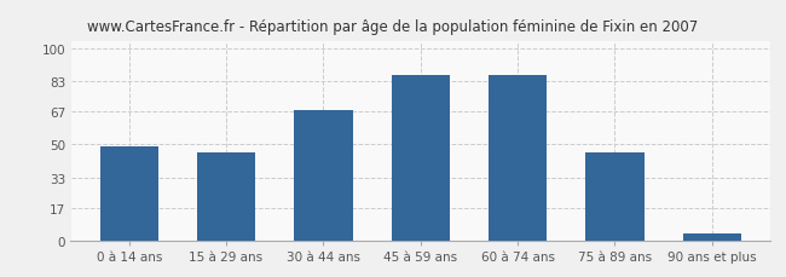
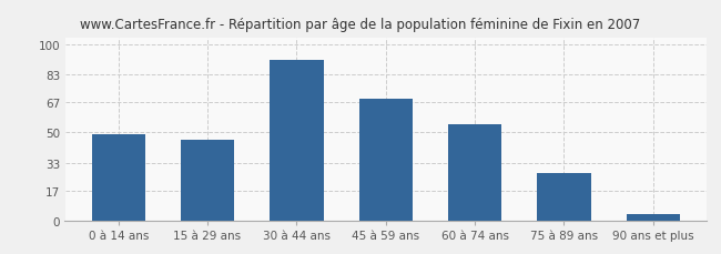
30 à 44 ans: 68 -> 91
45 à 59 ans: 86 -> 69
60 à 74 ans: 86 -> 55
75 à 89 ans: 46 -> 27
